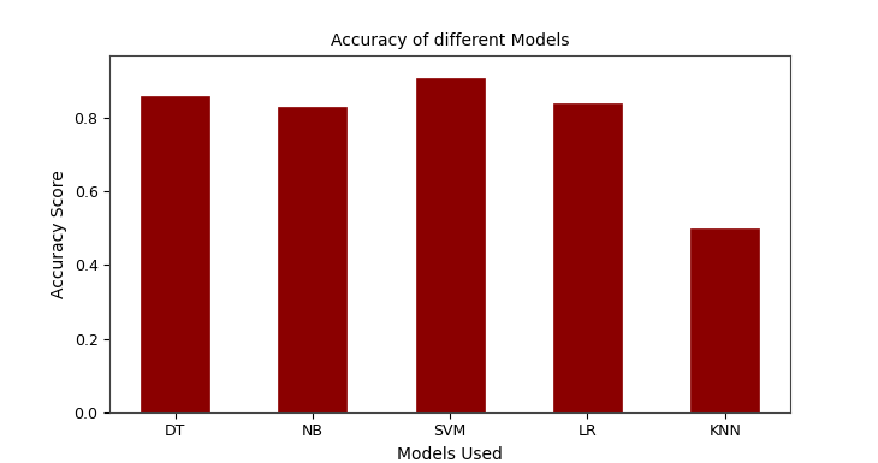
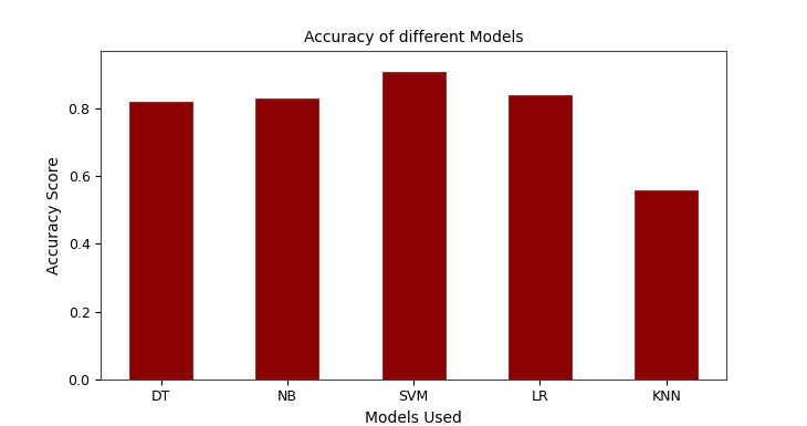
DT: 0.86 -> 0.82
KNN: 0.50 -> 0.56
